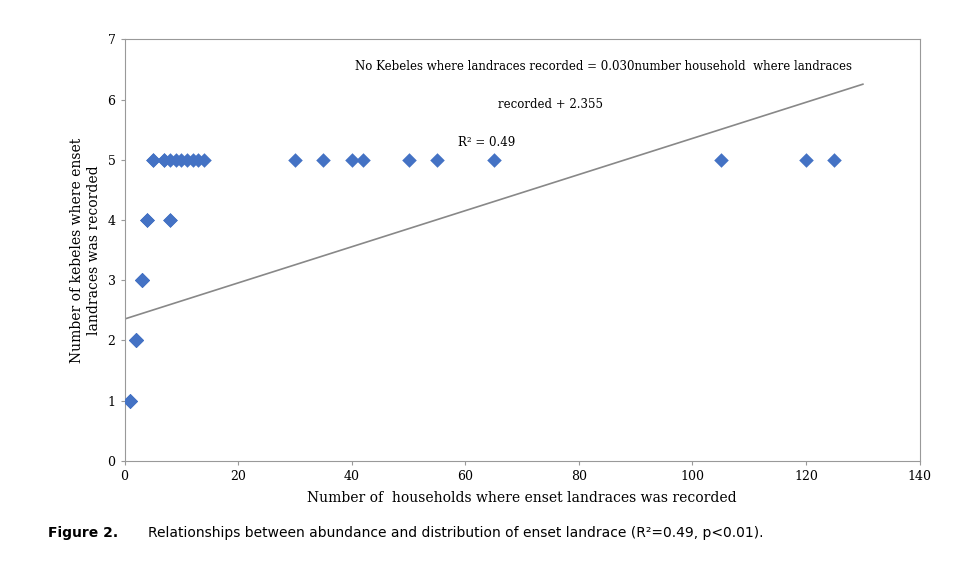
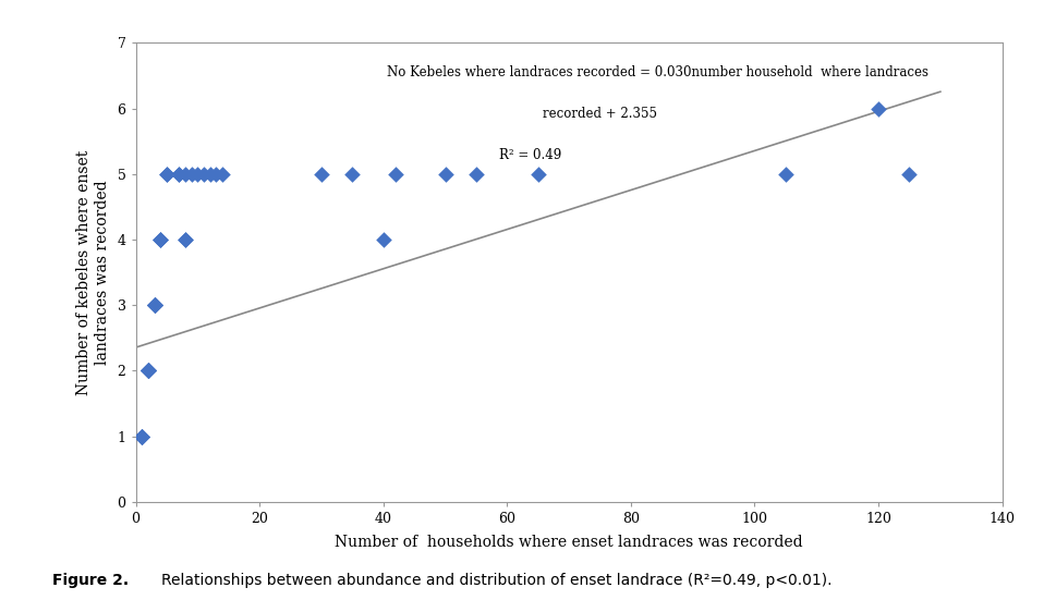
40: 5 -> 4
120: 5 -> 6
